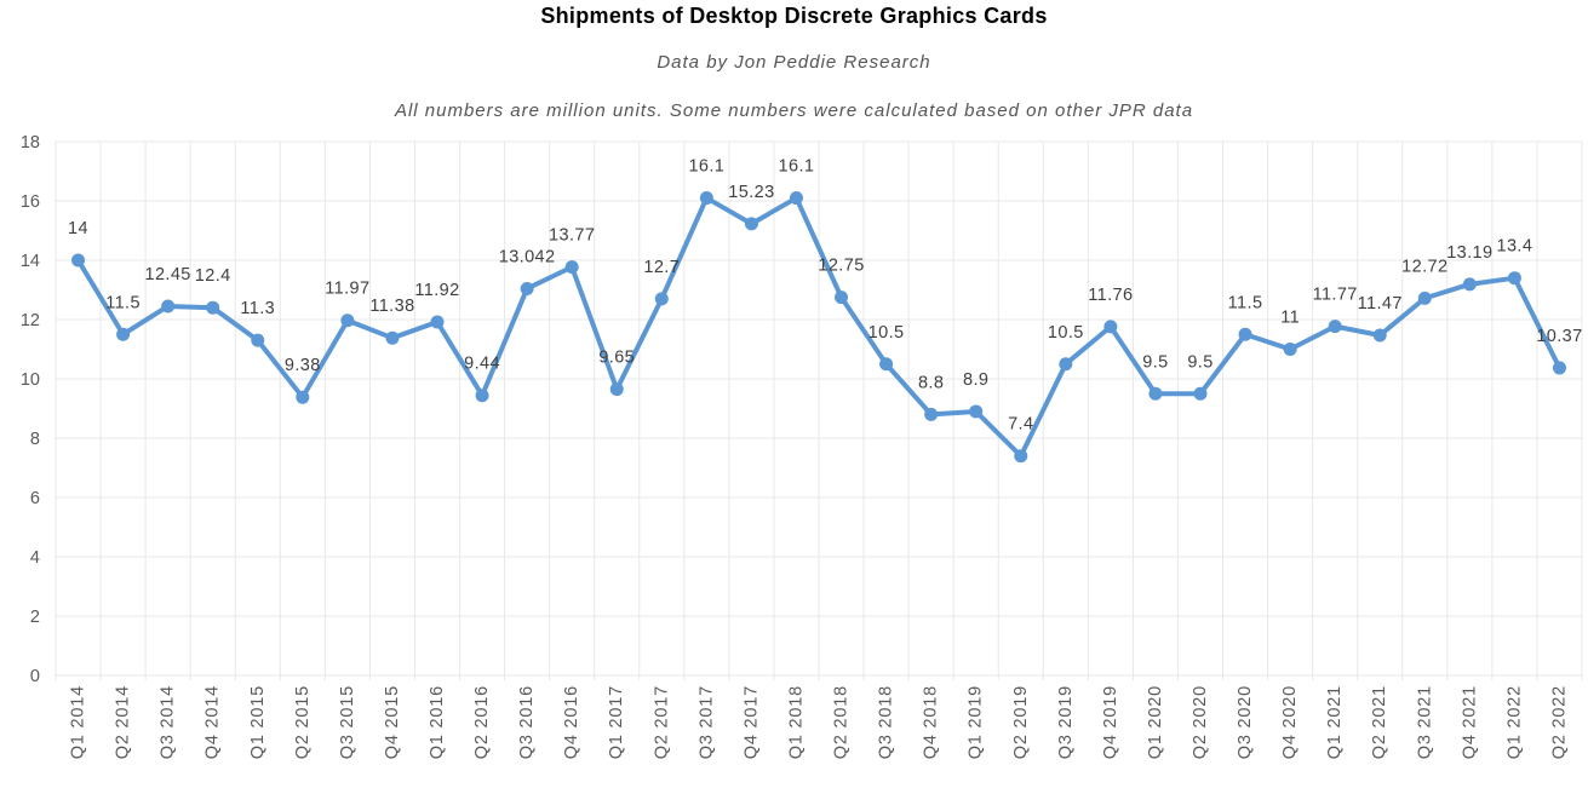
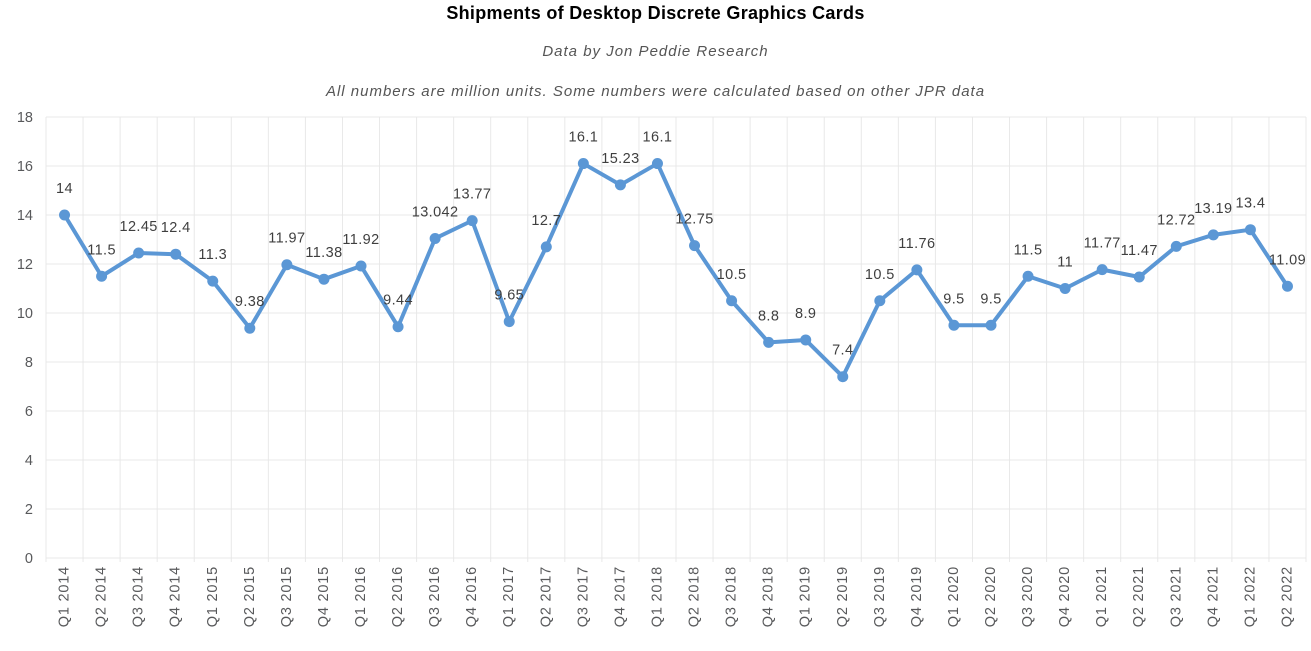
Q2 2022: 10.37 -> 11.09
